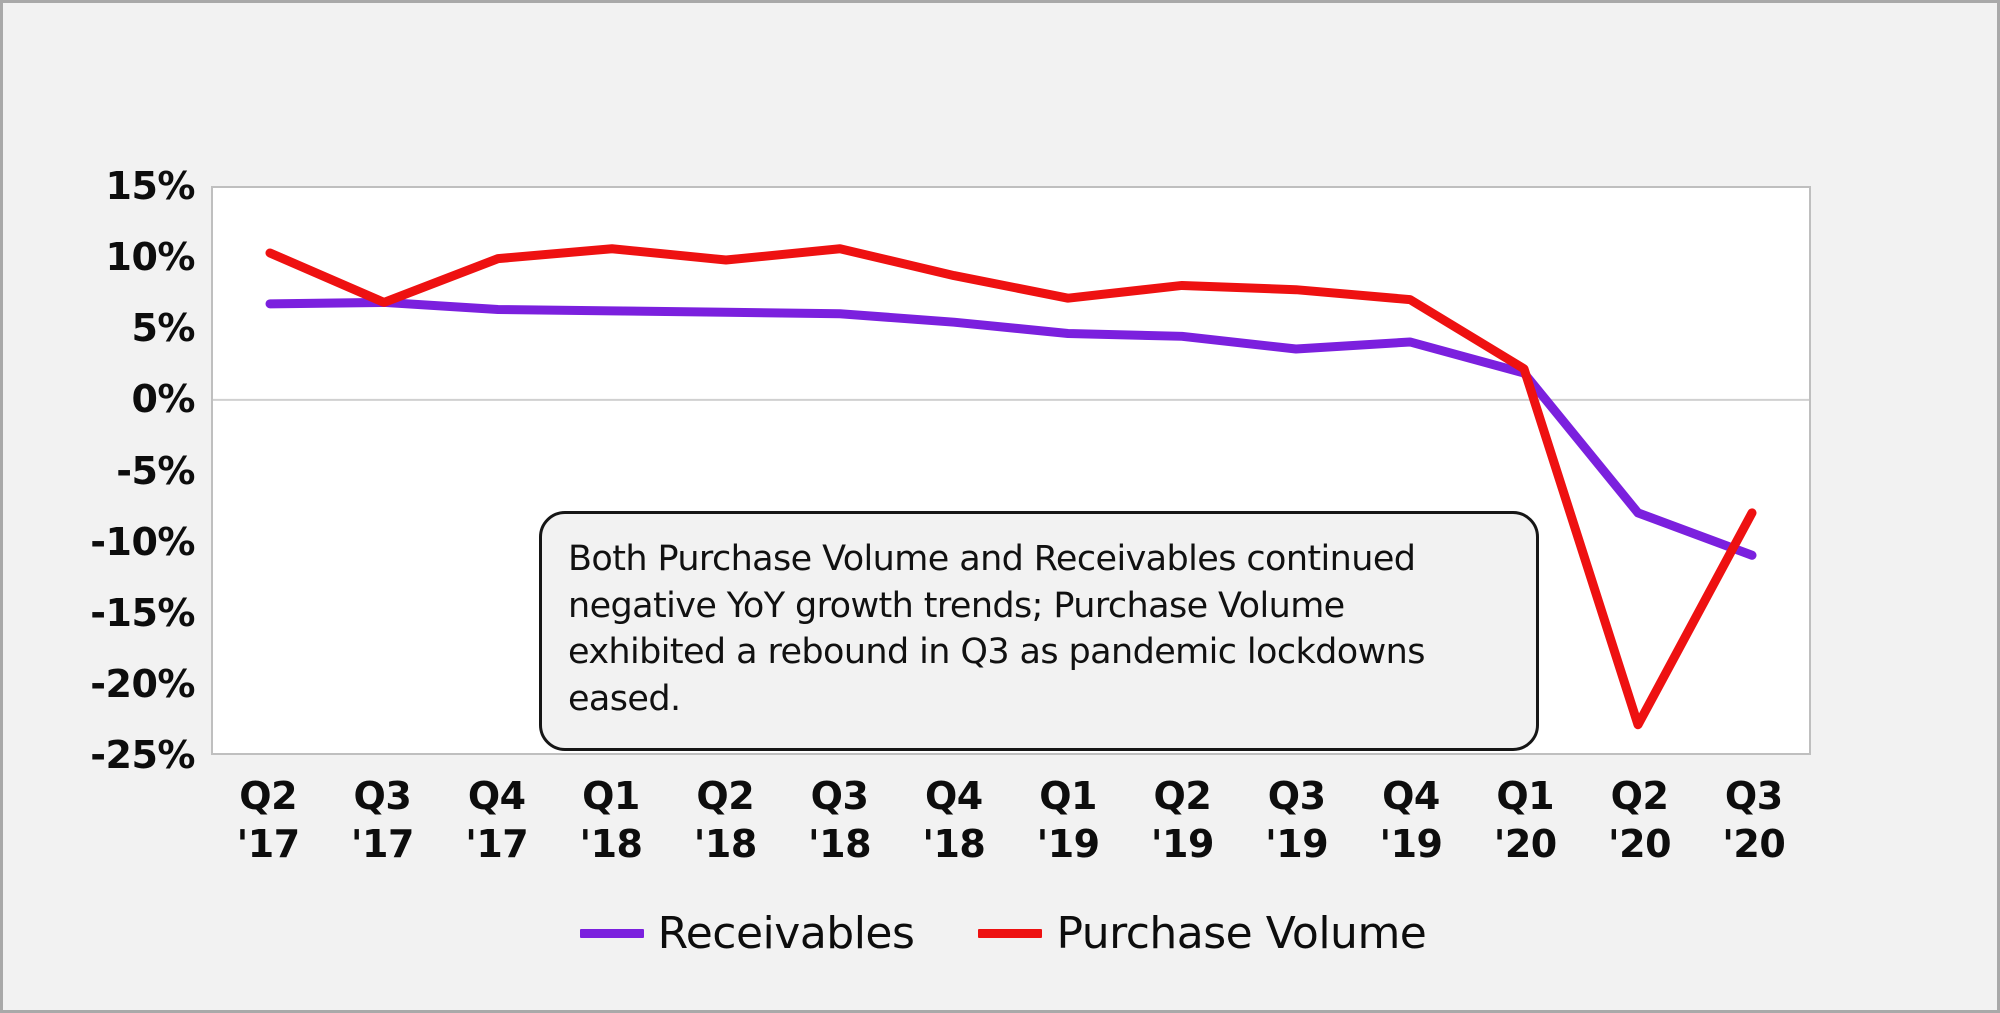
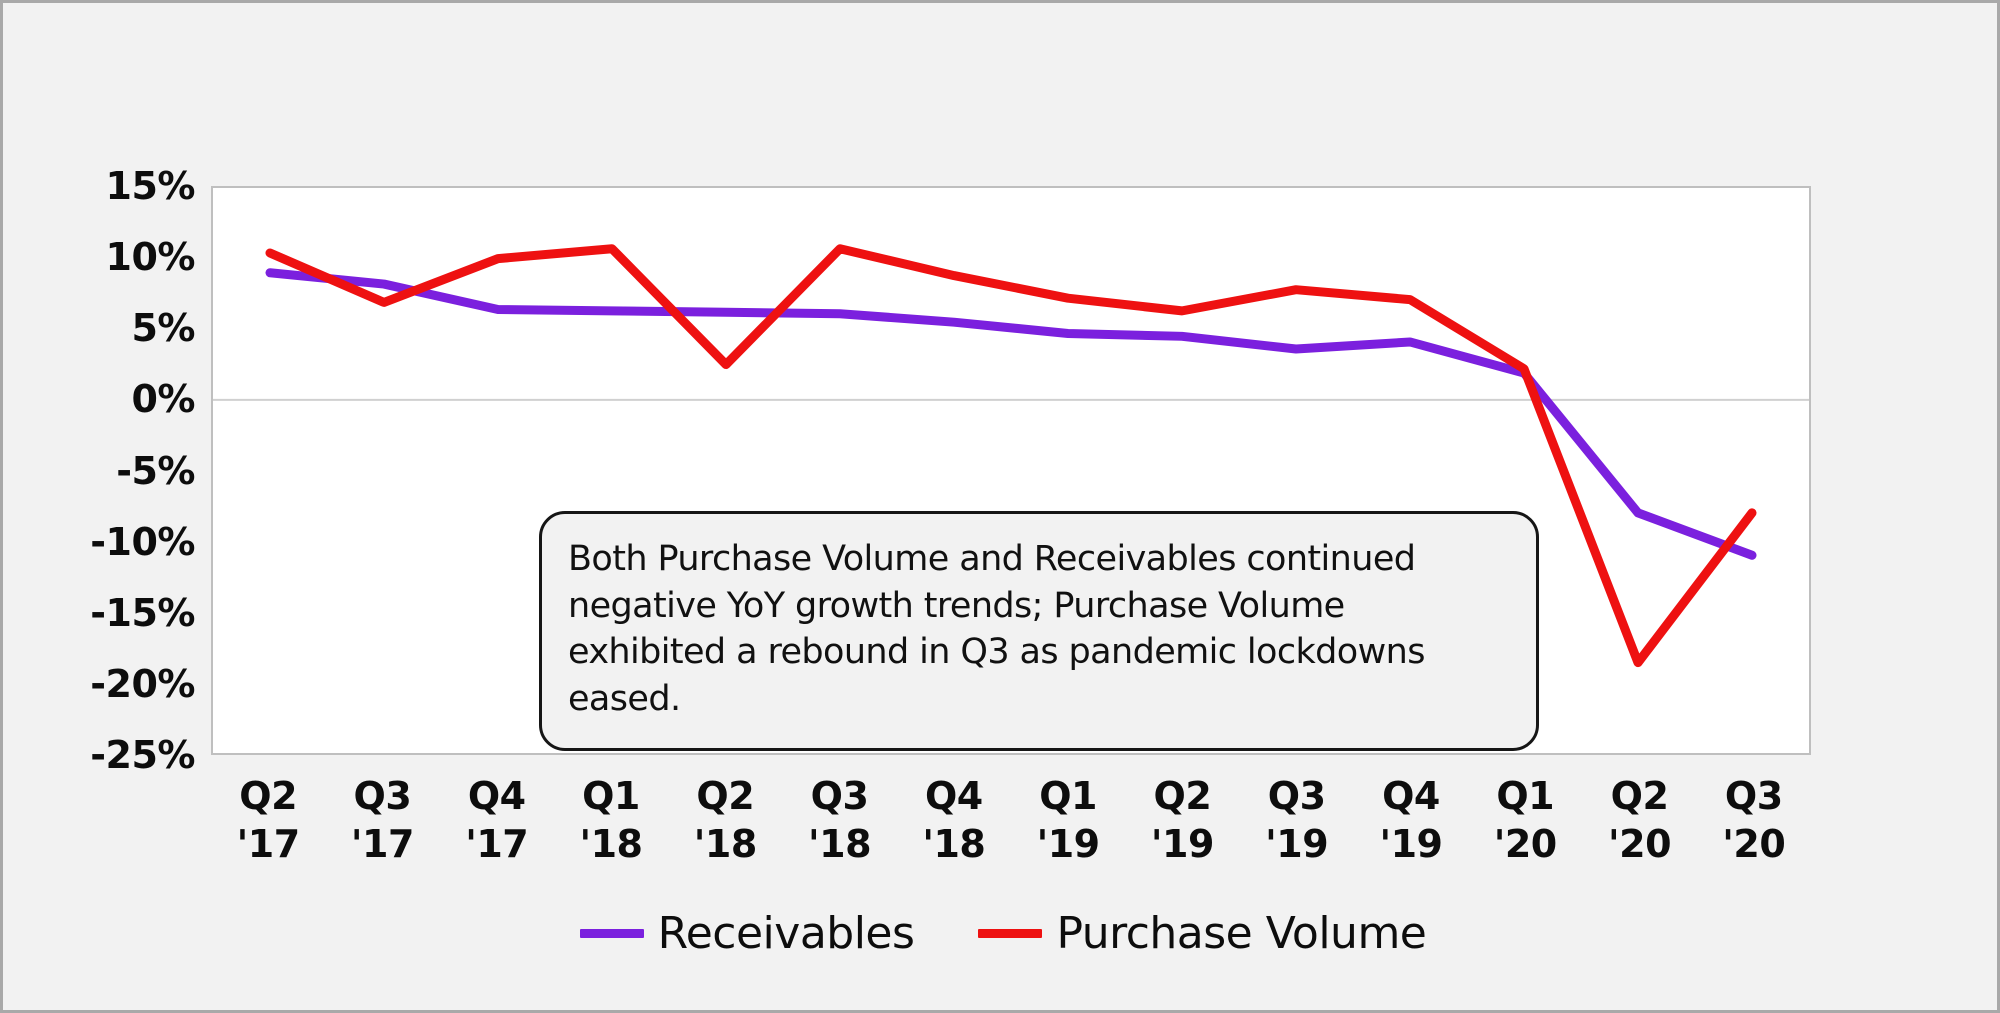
Receivables/Q2 '17: 6.8% -> 9.0%
Receivables/Q3 '17: 6.9% -> 8.2%
Purchase Volume/Q2 '18: 9.9% -> 2.5%
Purchase Volume/Q2 '19: 8.1% -> 6.3%
Purchase Volume/Q2 '20: -23.0% -> -18.6%
